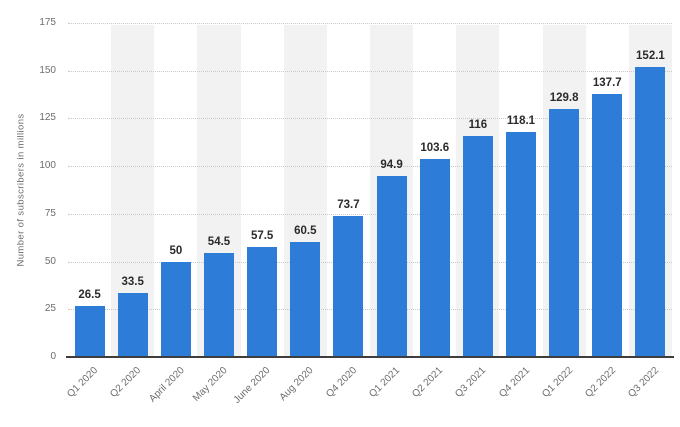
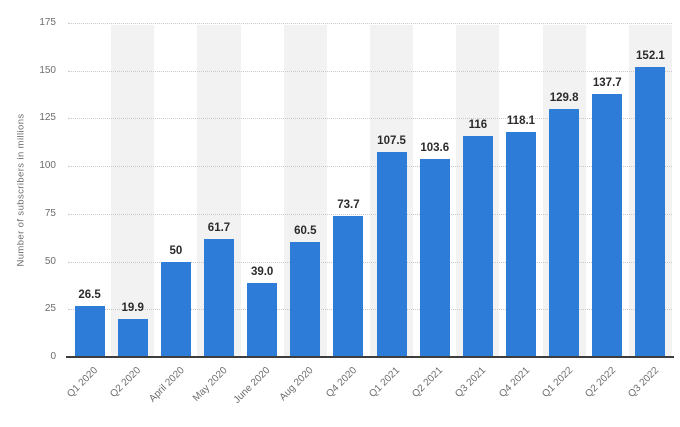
Q2 2020: 33.5 -> 19.9
May 2020: 54.5 -> 61.7
June 2020: 57.5 -> 39.0
Q1 2021: 94.9 -> 107.5
